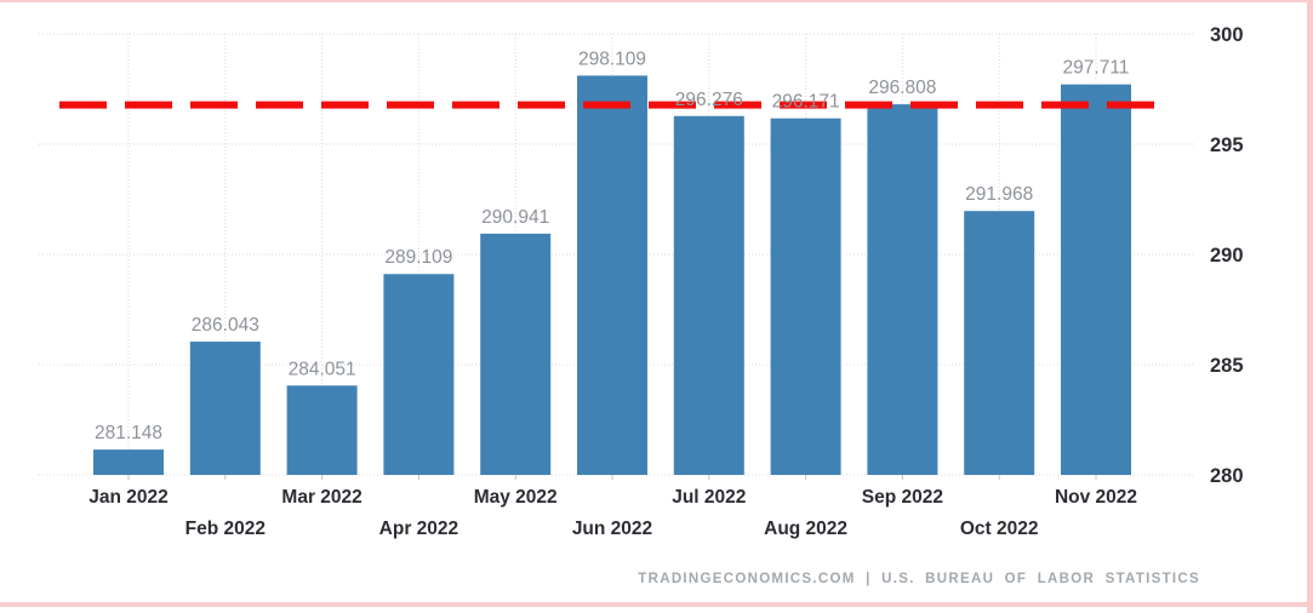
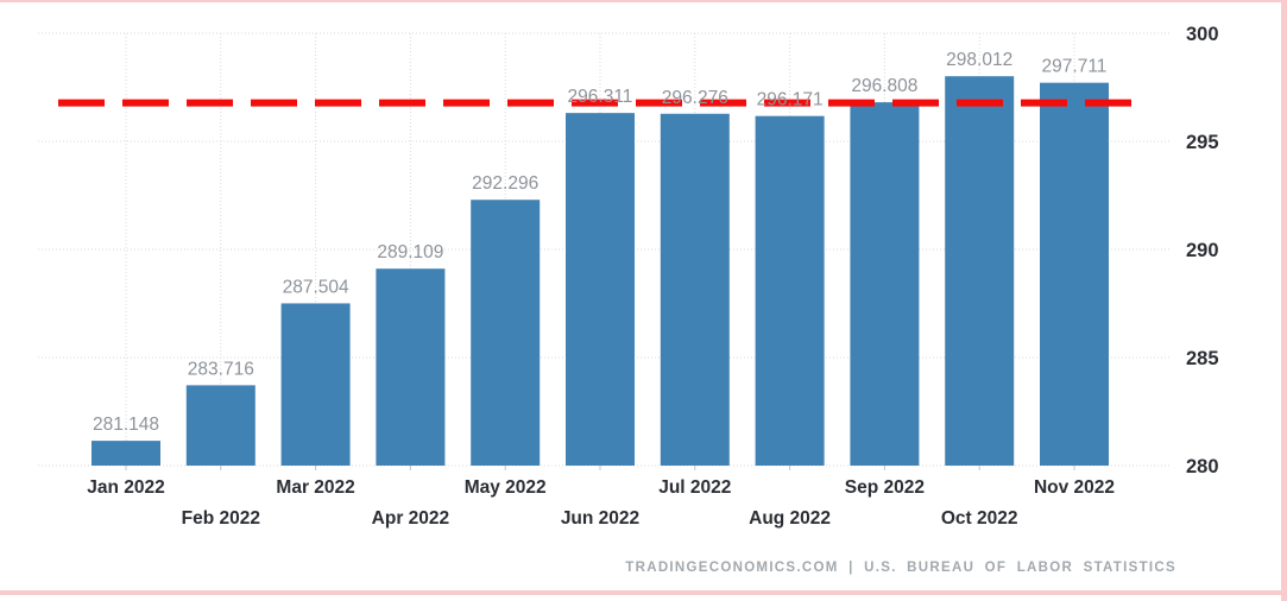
Feb 2022: 286.043 -> 283.716
Mar 2022: 284.051 -> 287.504
May 2022: 290.941 -> 292.296
Jun 2022: 298.109 -> 296.311
Oct 2022: 291.968 -> 298.012
